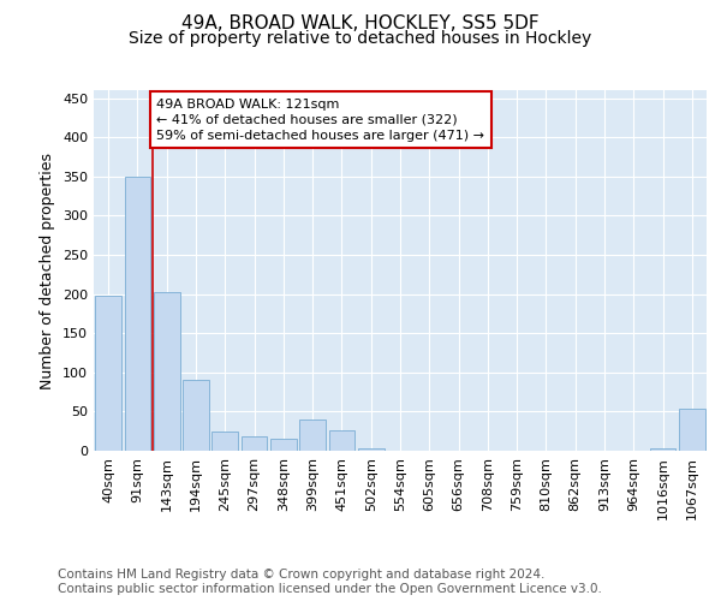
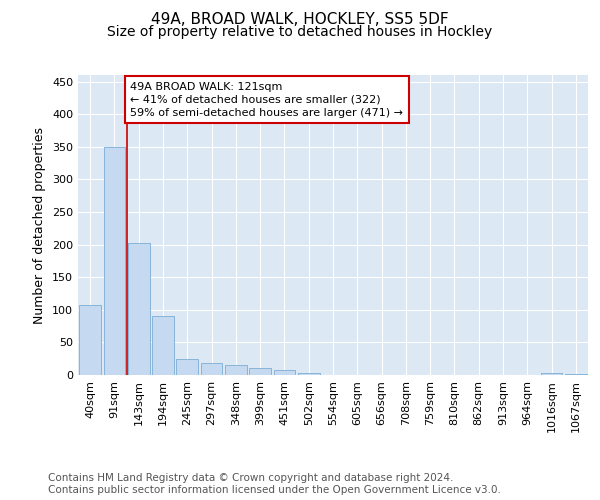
40sqm: 198 -> 108
399sqm: 40 -> 11
451sqm: 26 -> 8
1067sqm: 54 -> 2
